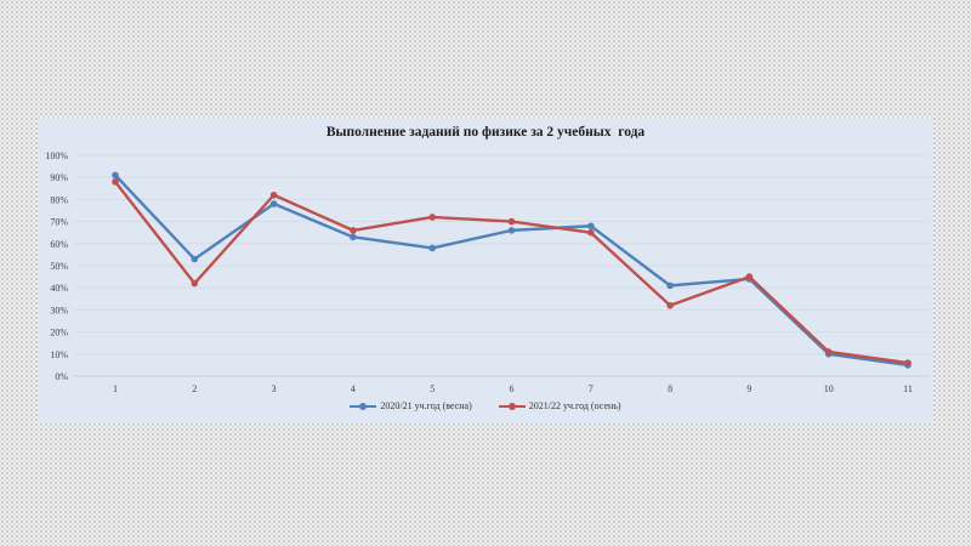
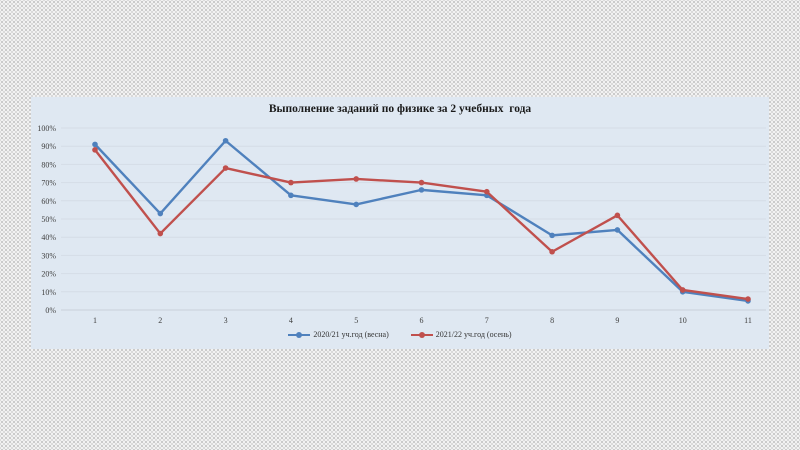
2020/21 уч.год (весна)/3: 78% -> 93%
2021/22 уч.год (осень)/3: 82% -> 78%
2021/22 уч.год (осень)/4: 66% -> 70%
2020/21 уч.год (весна)/7: 68% -> 63%
2021/22 уч.год (осень)/9: 45% -> 52%
